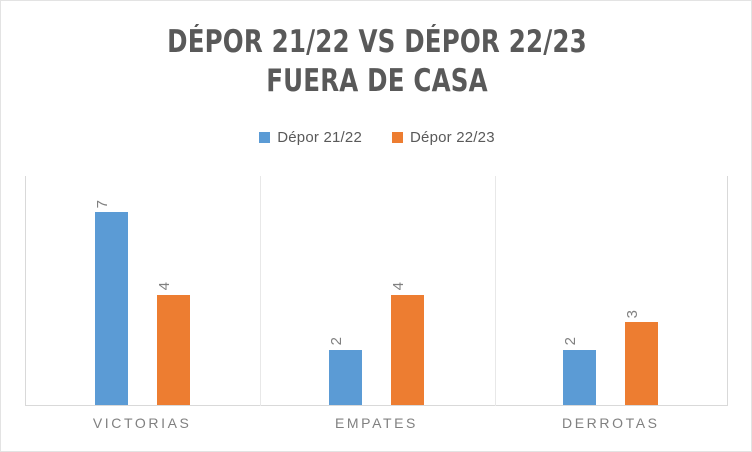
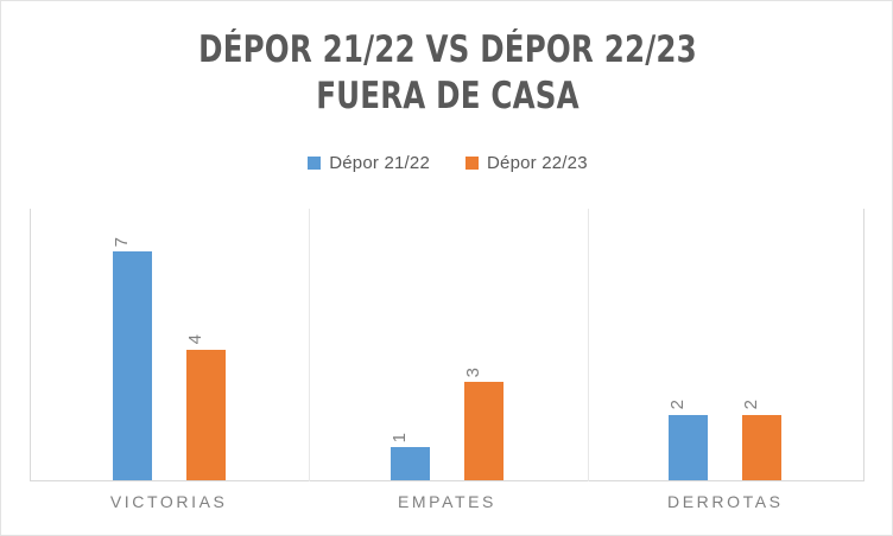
Dépor 21/22/EMPATES: 2 -> 1
Dépor 22/23/EMPATES: 4 -> 3
Dépor 22/23/DERROTAS: 3 -> 2
